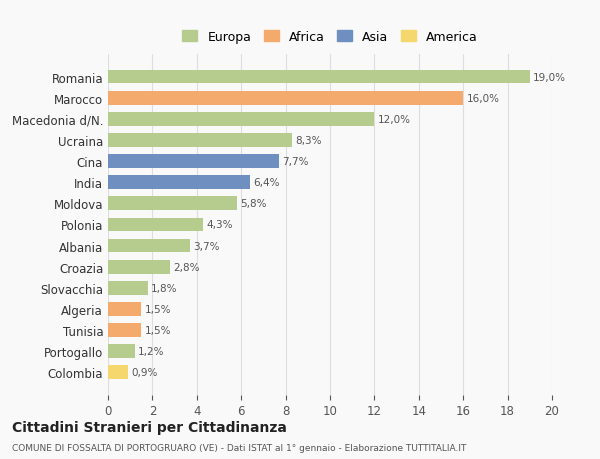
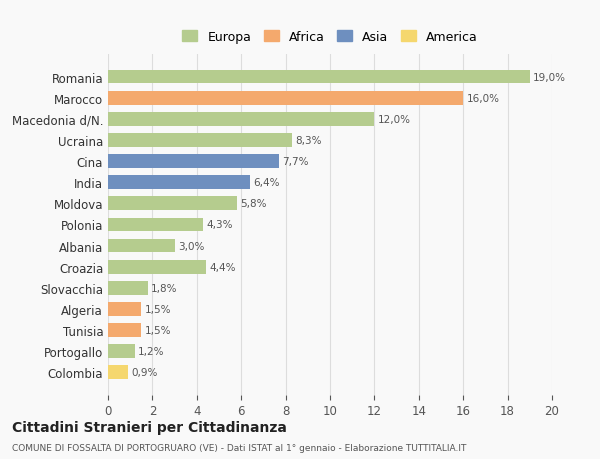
Albania: 3,7% -> 3,0%
Croazia: 2,8% -> 4,4%
